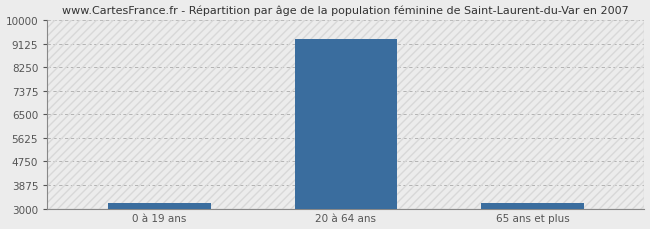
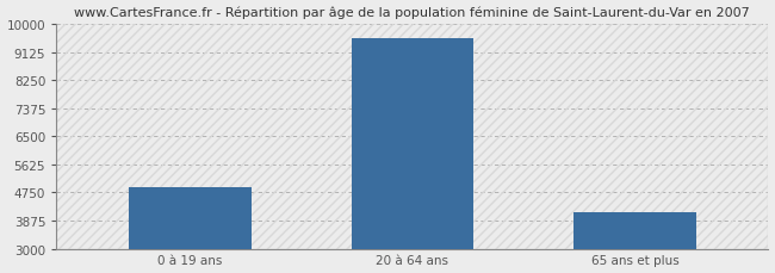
0 à 19 ans: 3220 -> 4900
20 à 64 ans: 9290 -> 9550
65 ans et plus: 3200 -> 4150
